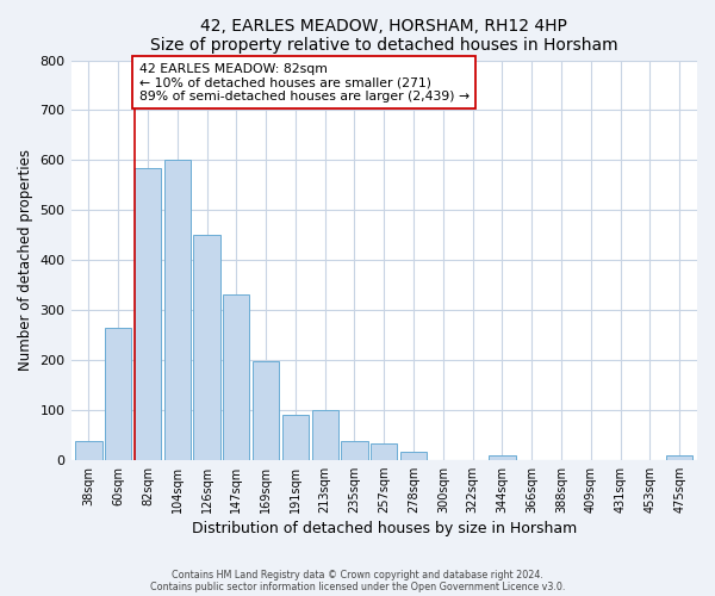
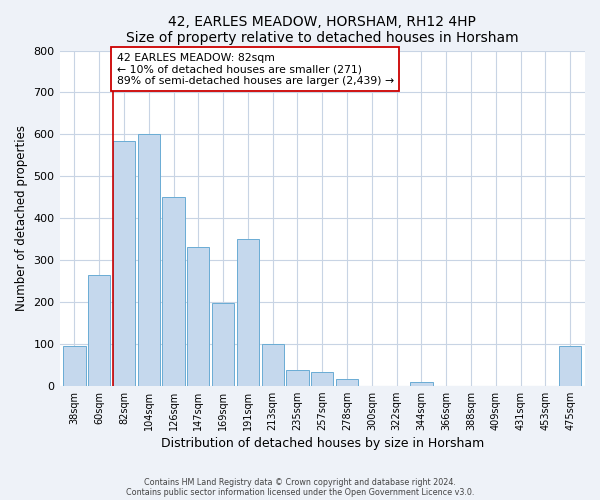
38sqm: 38 -> 95
191sqm: 91 -> 350
475sqm: 8 -> 95
